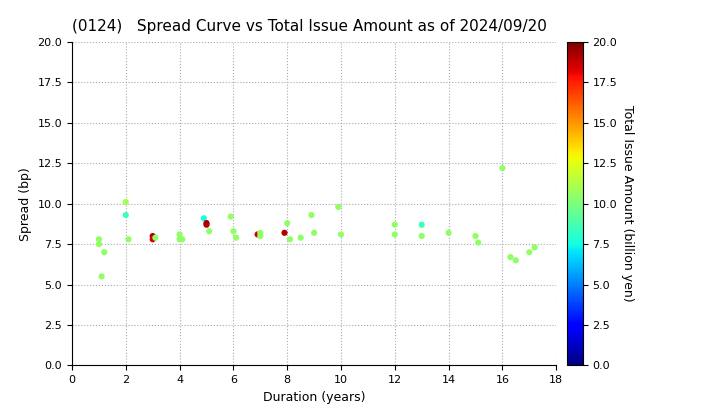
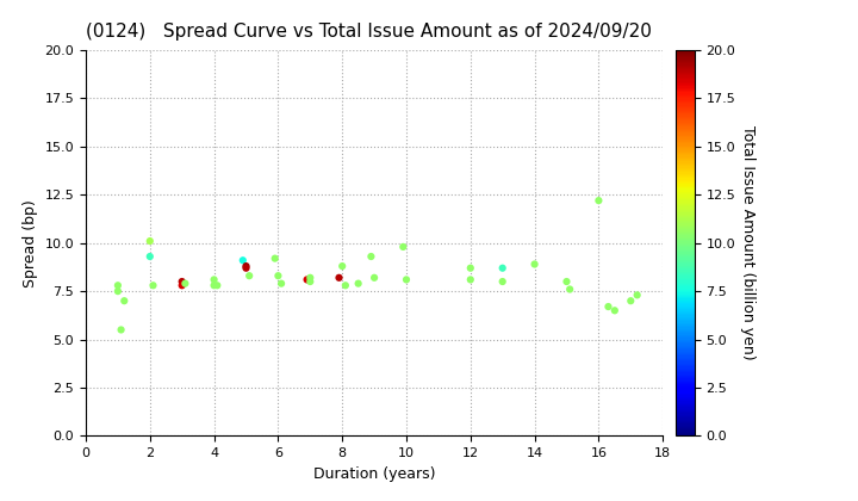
14: 8.2 -> 8.9
